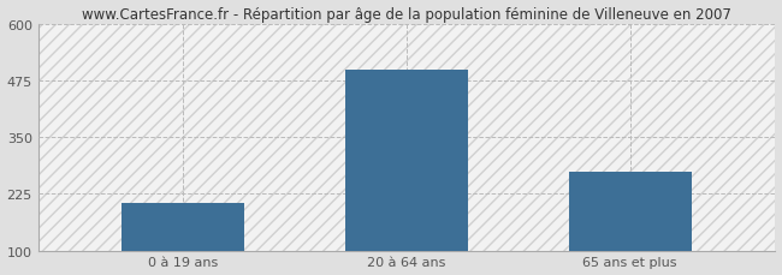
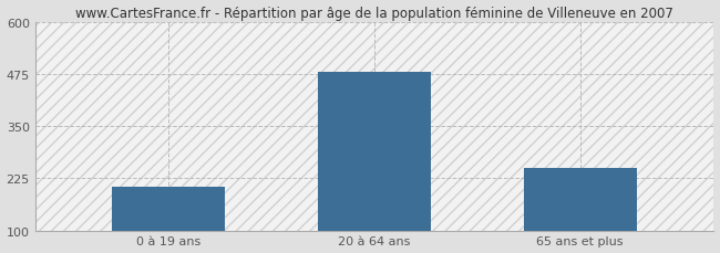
20 à 64 ans: 500 -> 480
65 ans et plus: 275 -> 250
